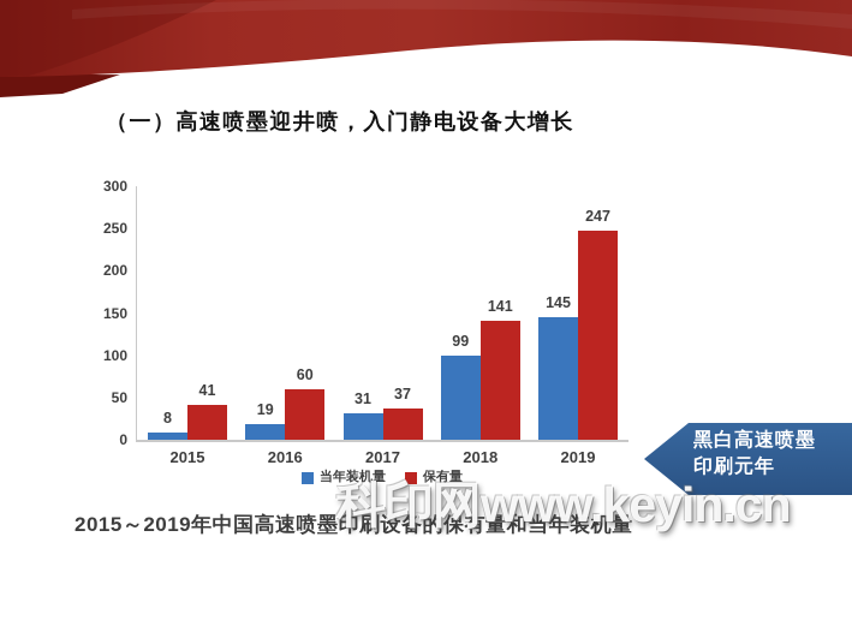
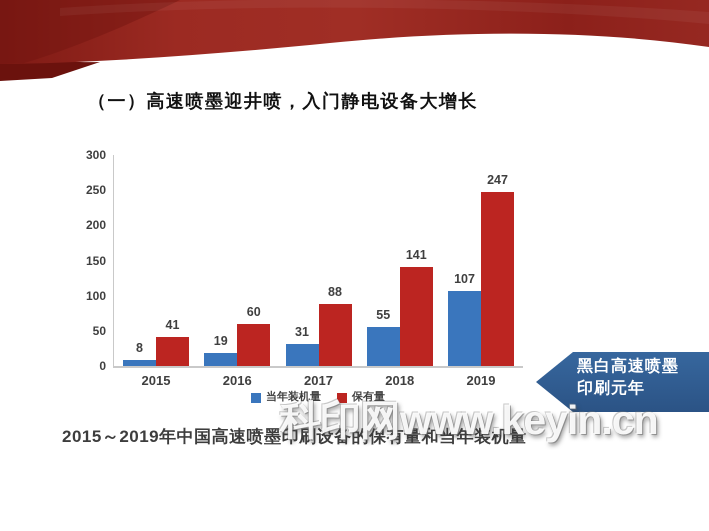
保有量/2017: 37 -> 88
当年装机量/2018: 99 -> 55
当年装机量/2019: 145 -> 107
